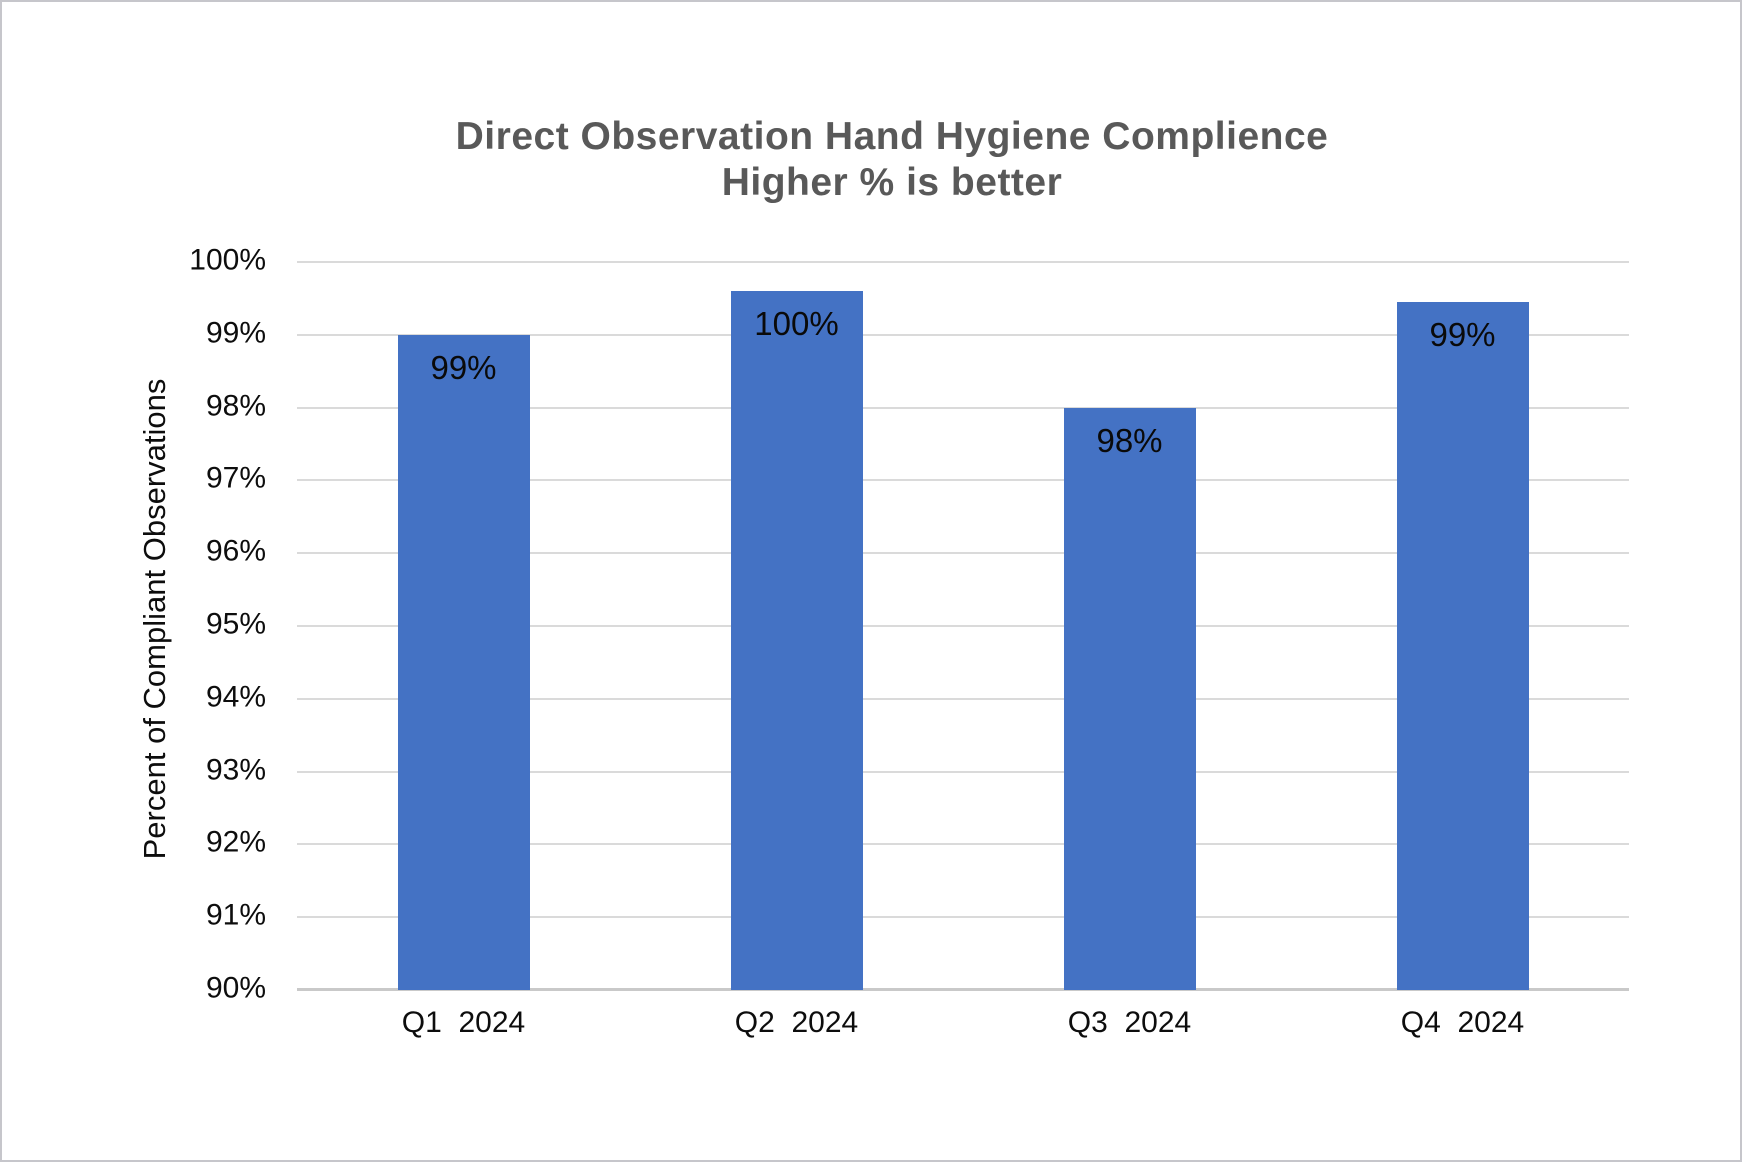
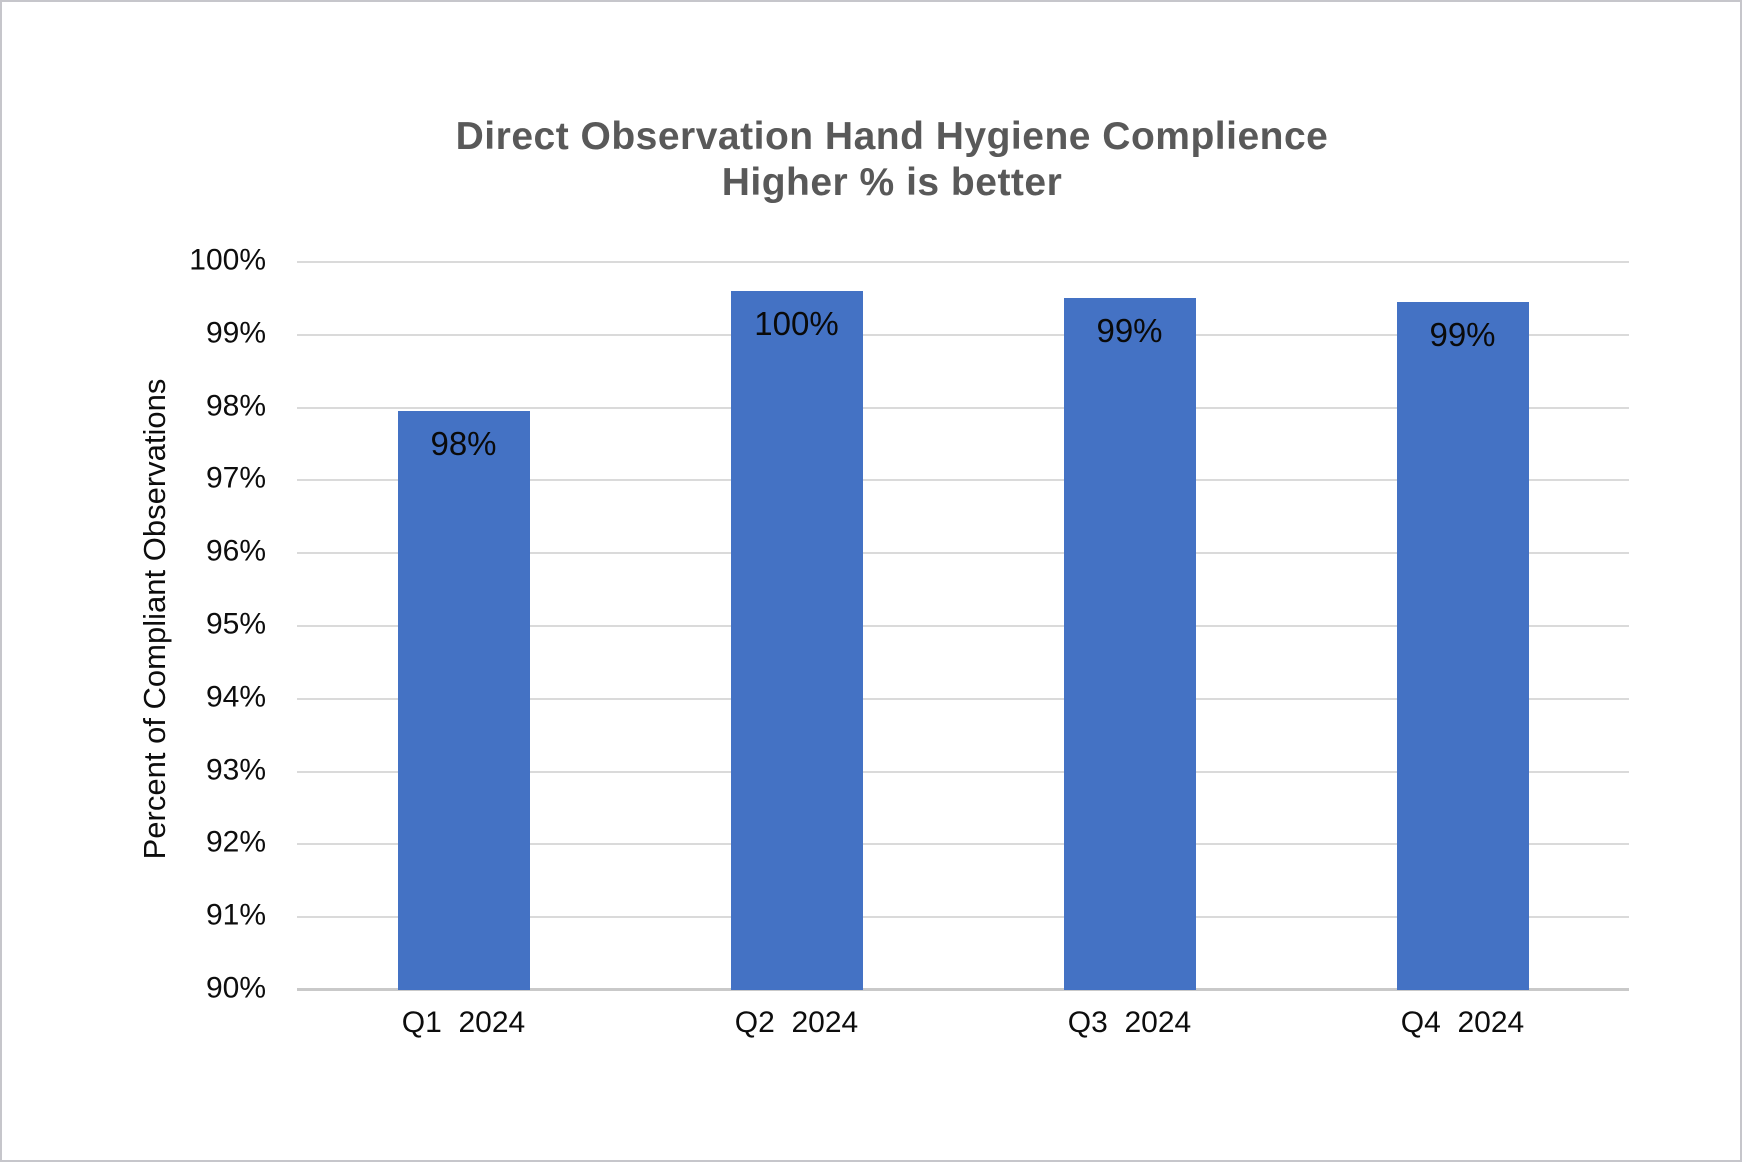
Q1 2024: 99% -> 98%
Q3 2024: 98% -> 99%
